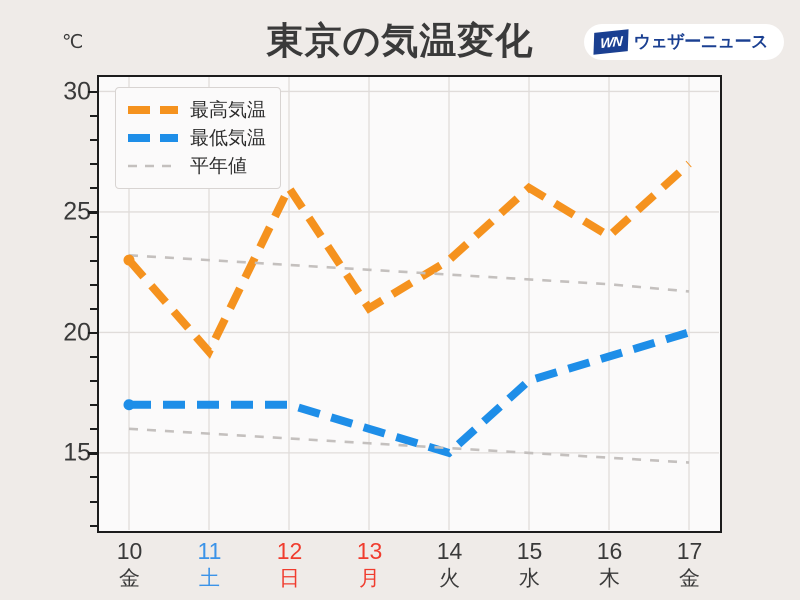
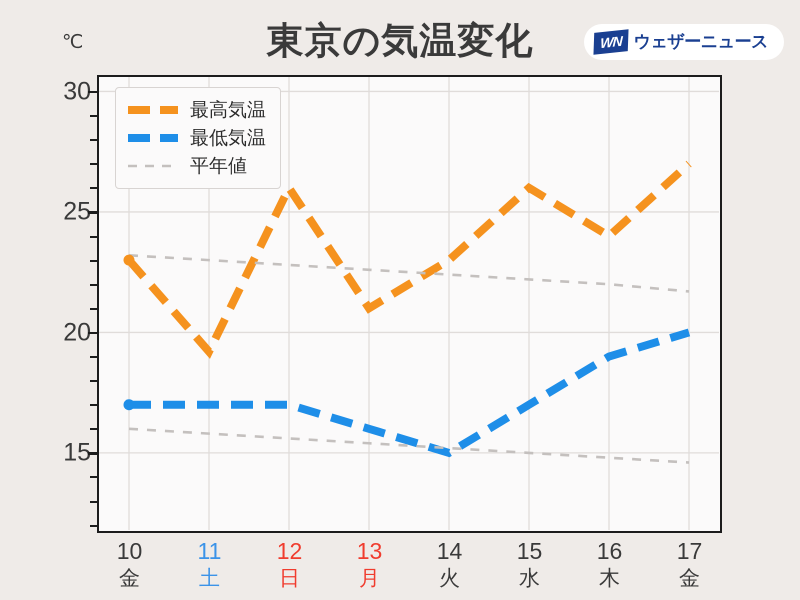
最低気温/15: 18 -> 17
